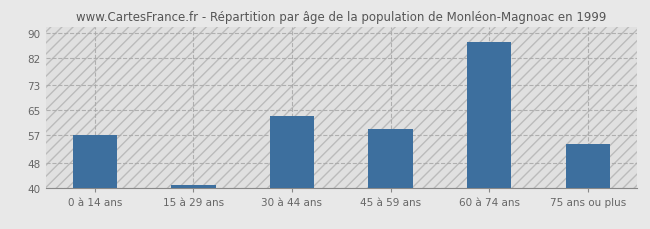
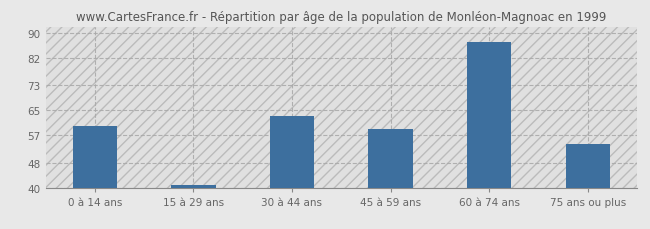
0 à 14 ans: 57 -> 60
